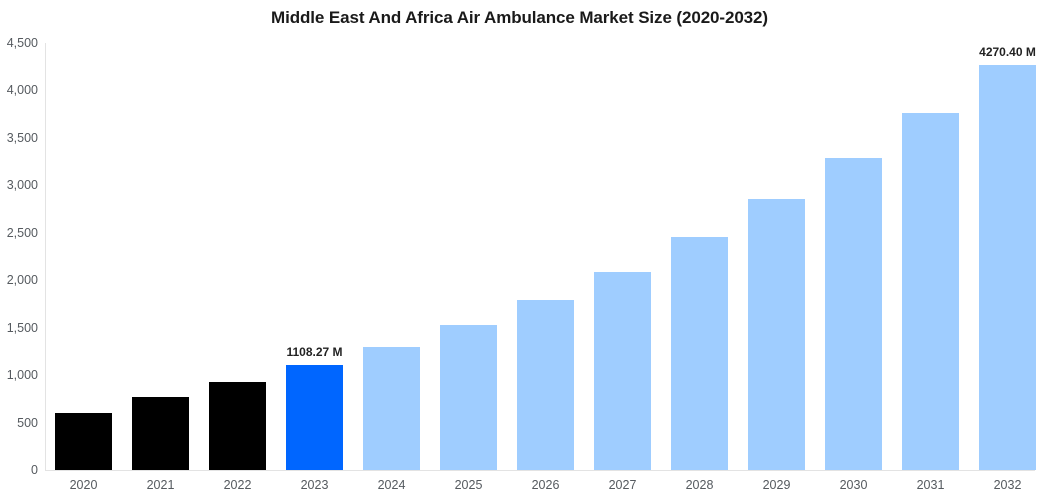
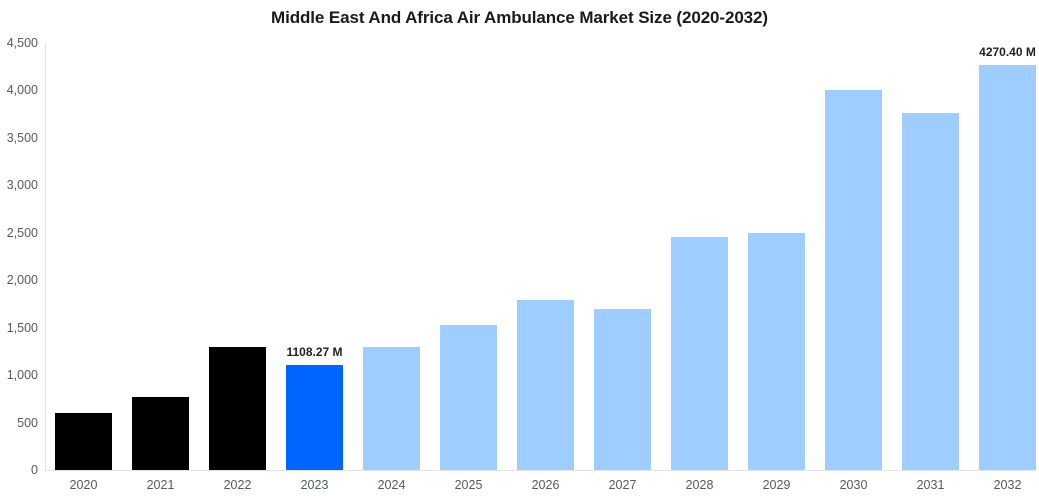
2022: 900 -> 1300
2027: 2100 -> 1700
2029: 2900 -> 2500
2030: 3300 -> 4000
